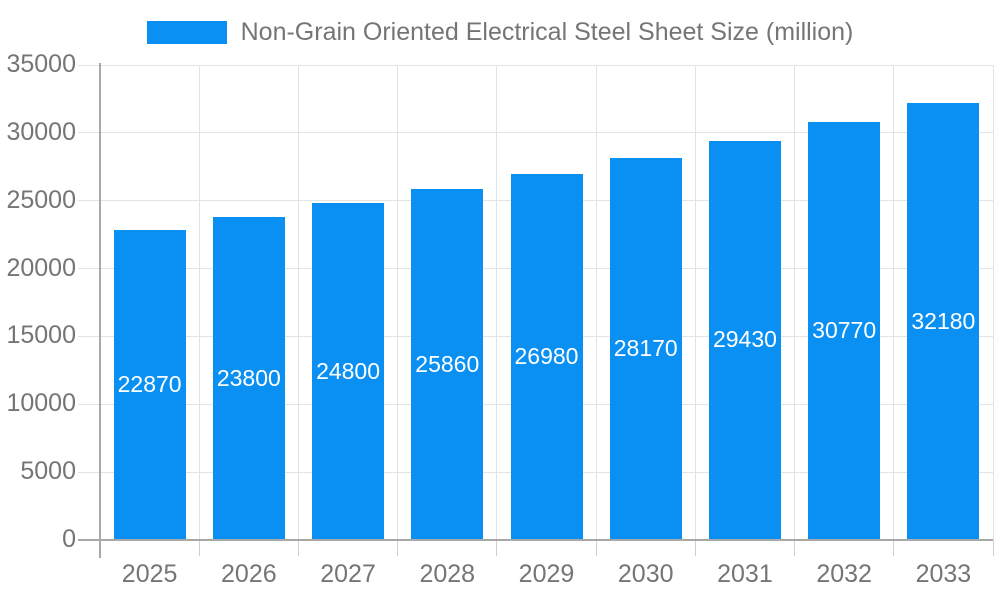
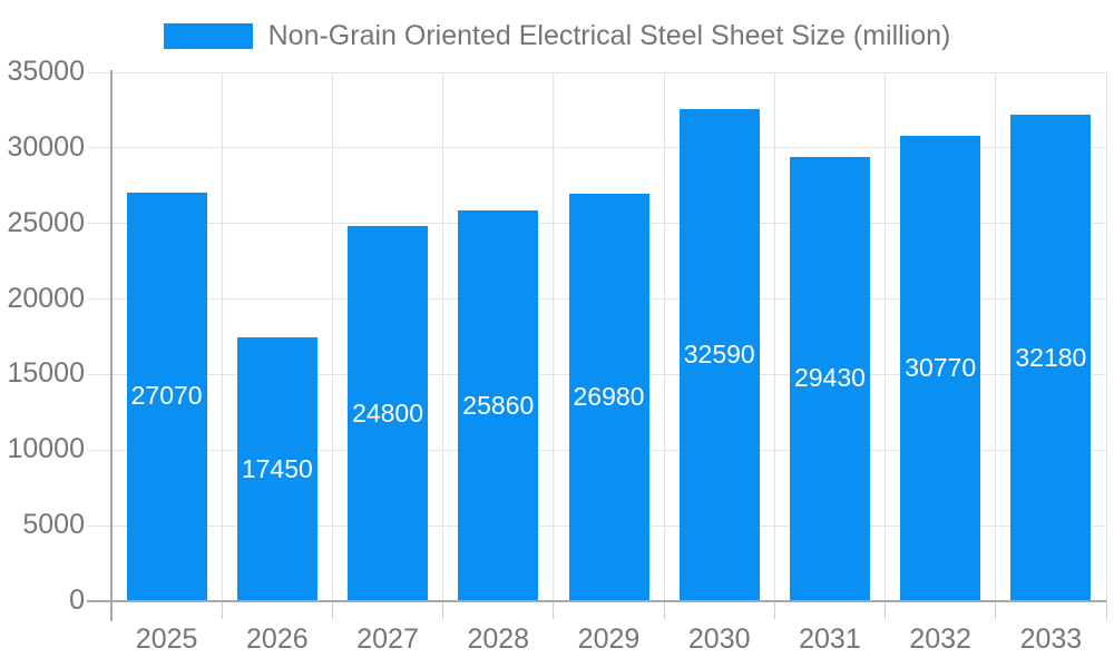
2025: 22870 -> 27070
2026: 23800 -> 17450
2030: 28170 -> 32590
